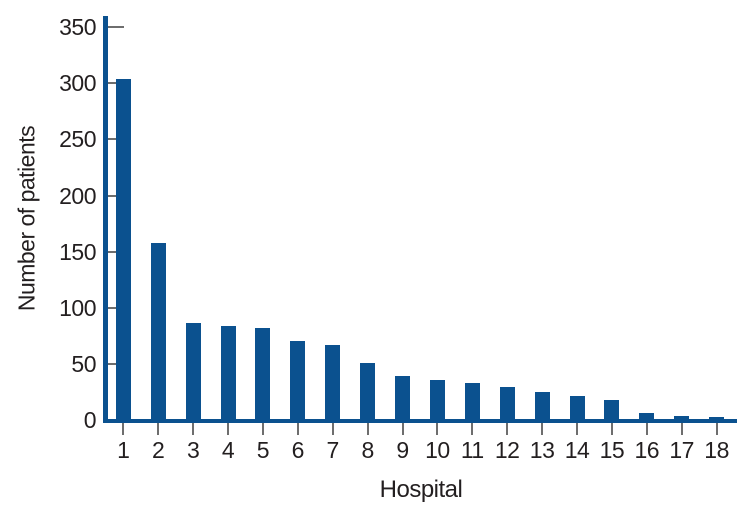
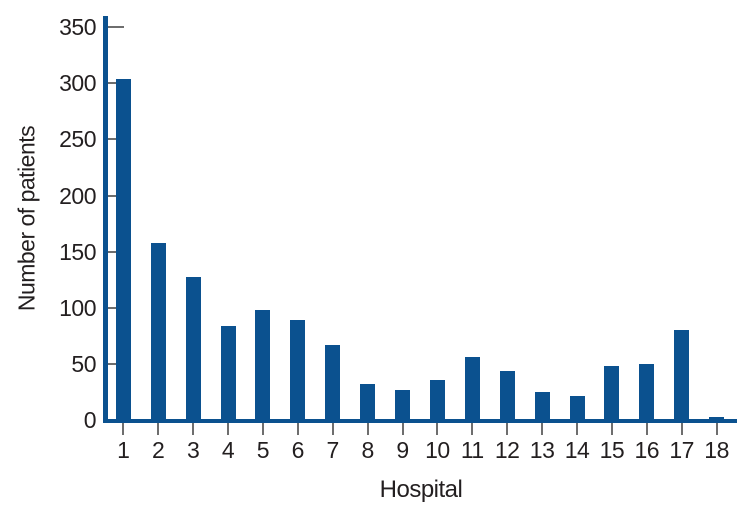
3: 86 -> 127
5: 82 -> 98
6: 70 -> 89
8: 51 -> 32
9: 39 -> 27
11: 33 -> 56
12: 29 -> 44
15: 18 -> 48
16: 6 -> 50
17: 4 -> 80
